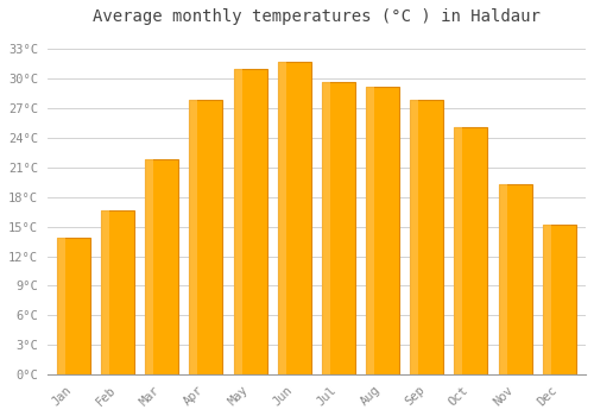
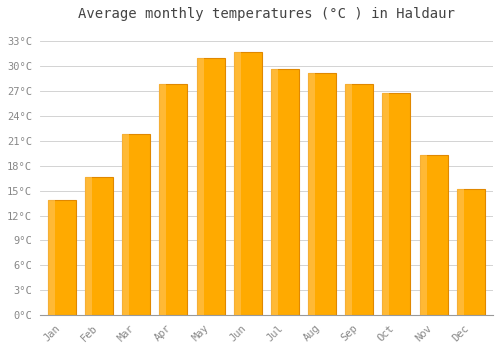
Oct: 25.1°C -> 26.8°C
